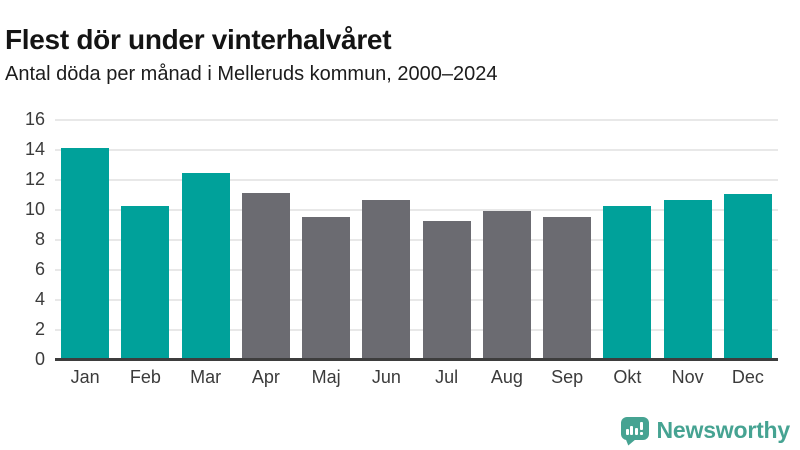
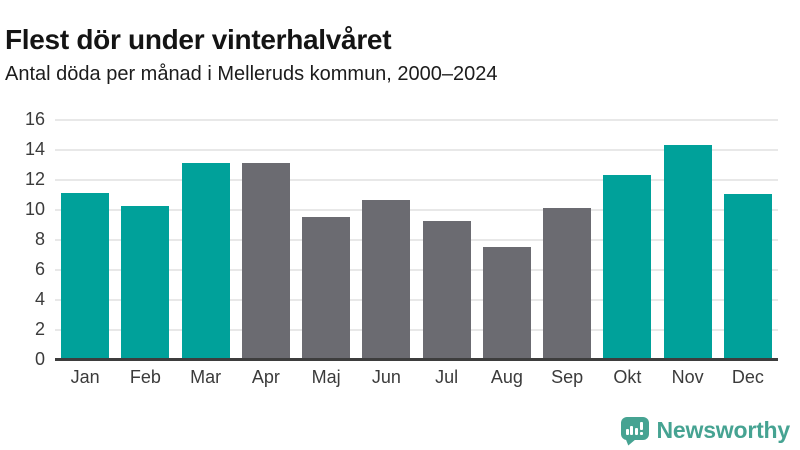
Jan: 14.1 -> 11.1
Mar: 12.4 -> 13.1
Apr: 11.1 -> 13.1
Aug: 9.9 -> 7.5
Sep: 9.5 -> 10.1
Okt: 10.2 -> 12.3
Nov: 10.6 -> 14.3
